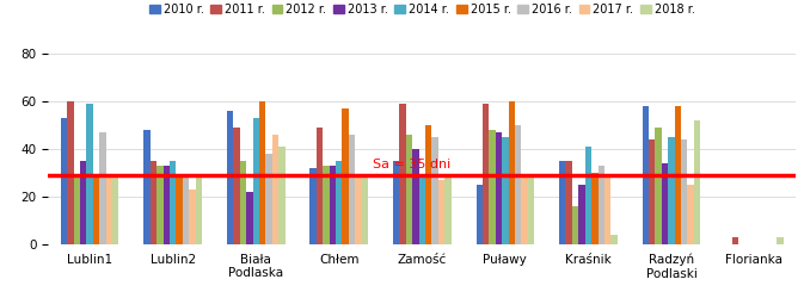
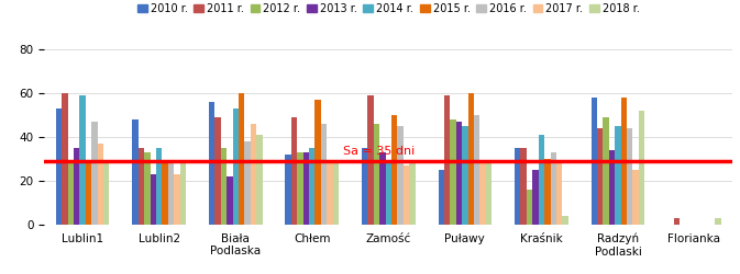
2017 r./Lublin1: 28 -> 37
2013 r./Lublin2: 33 -> 23
2013 r./Zamość: 40 -> 33
